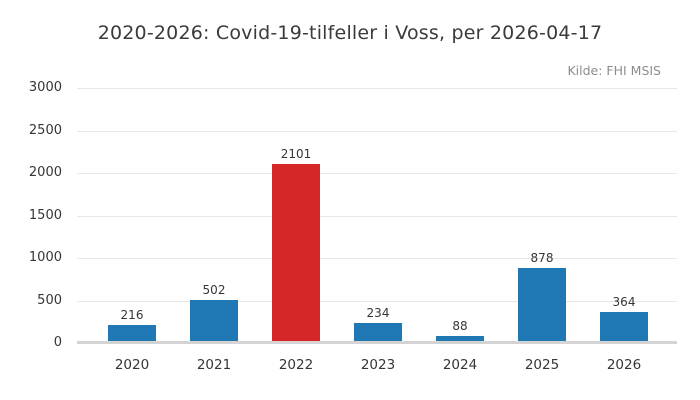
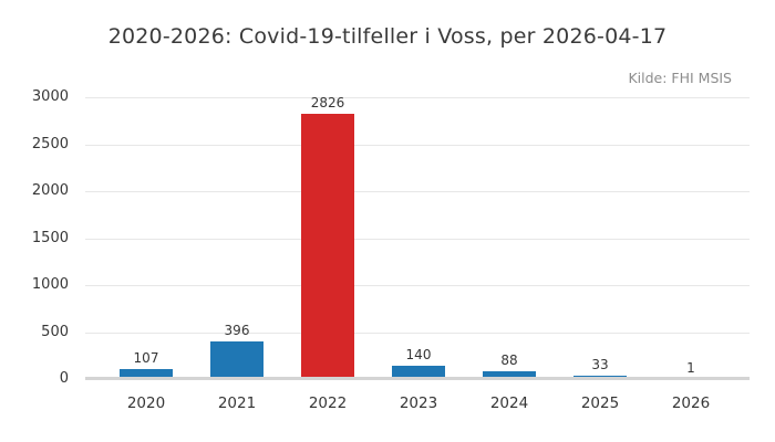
2020: 216 -> 107
2021: 502 -> 396
2022: 2101 -> 2826
2023: 234 -> 140
2025: 878 -> 33
2026: 364 -> 1
